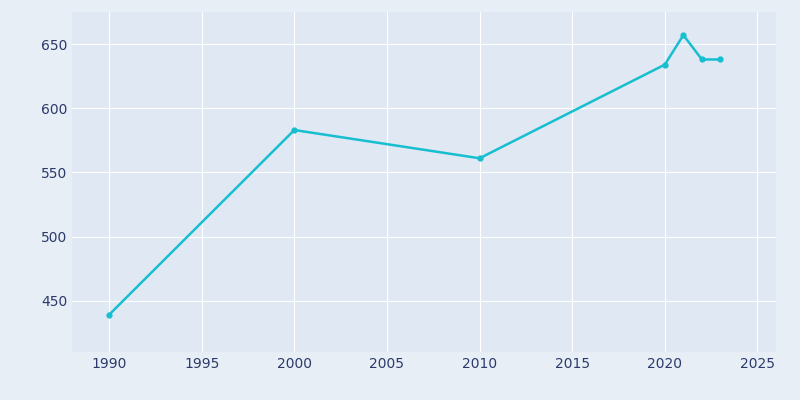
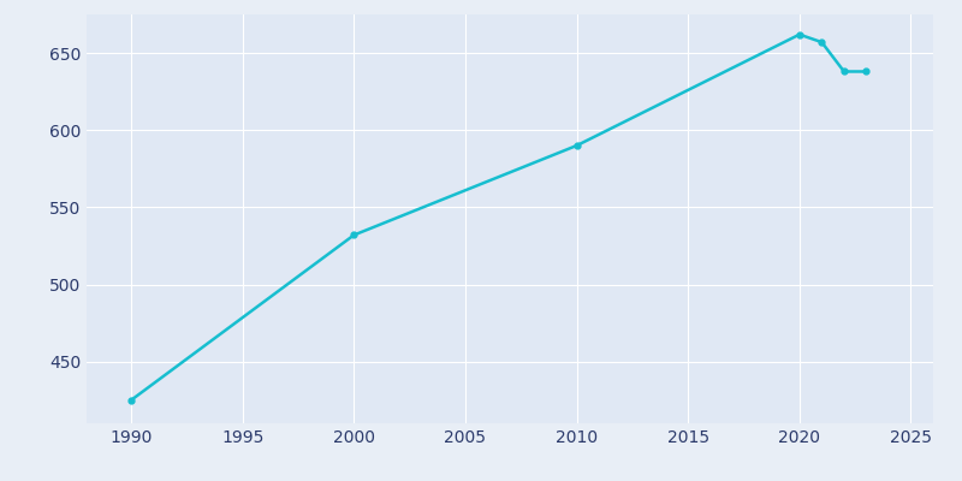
1990: 439 -> 425
2000: 583 -> 532
2010: 561 -> 590
2020: 634 -> 662
